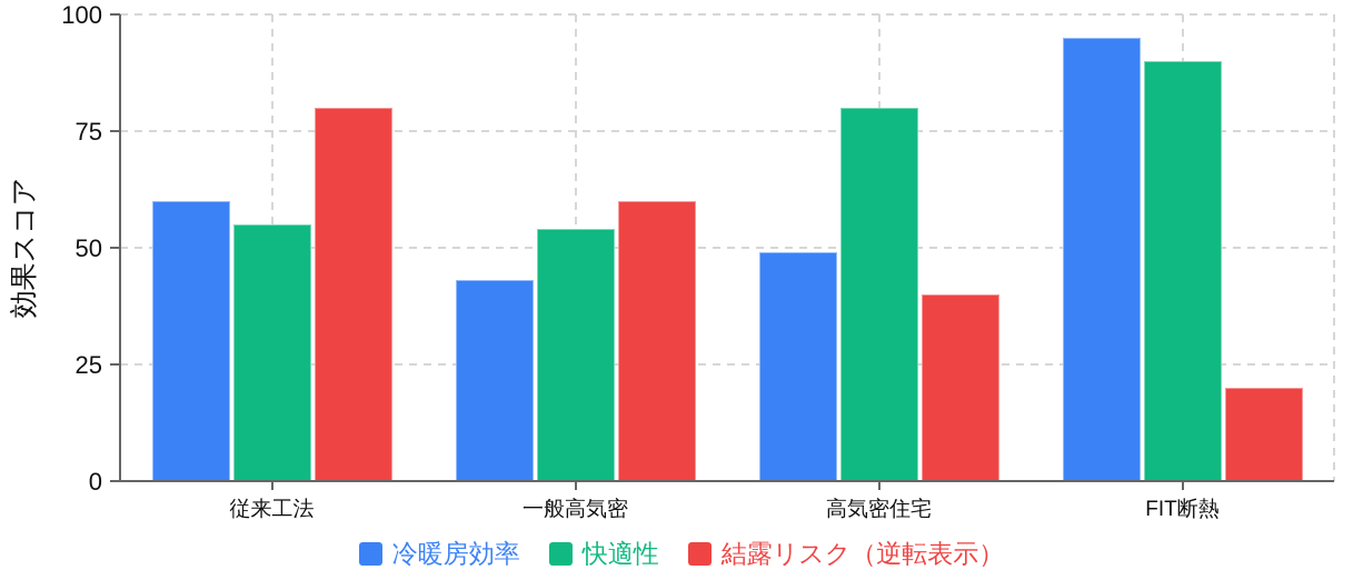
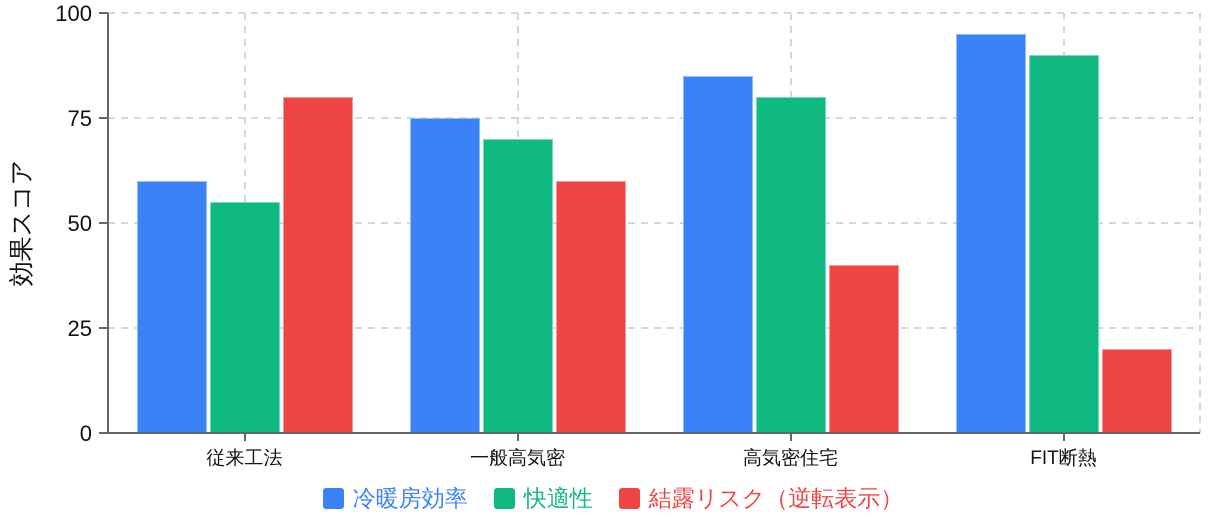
冷暖房効率/一般高気密: 43 -> 75
快適性/一般高気密: 54 -> 70
冷暖房効率/高気密住宅: 49 -> 85
